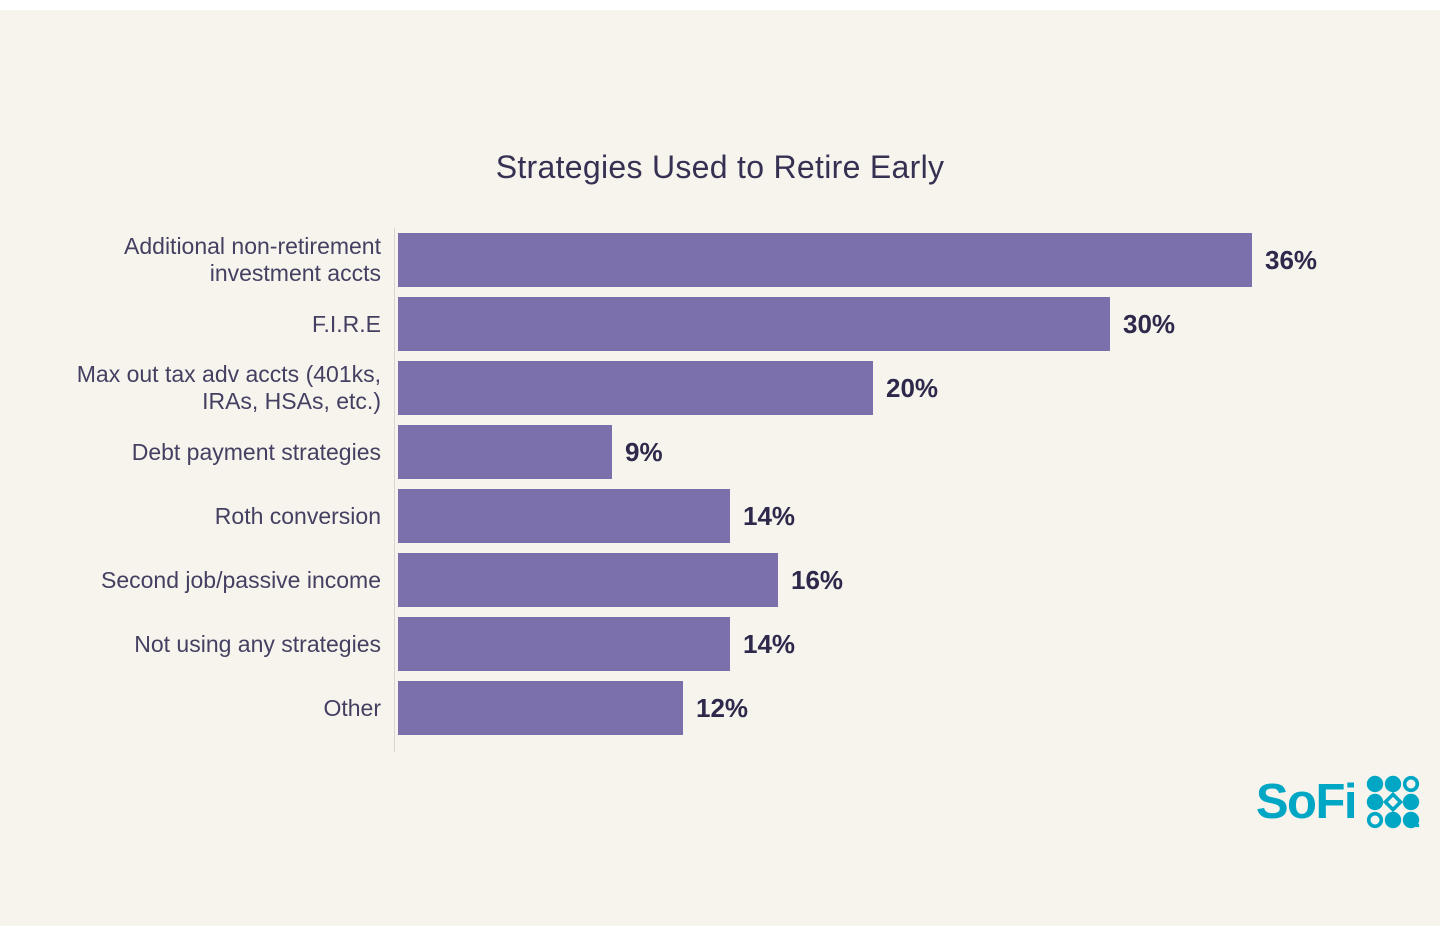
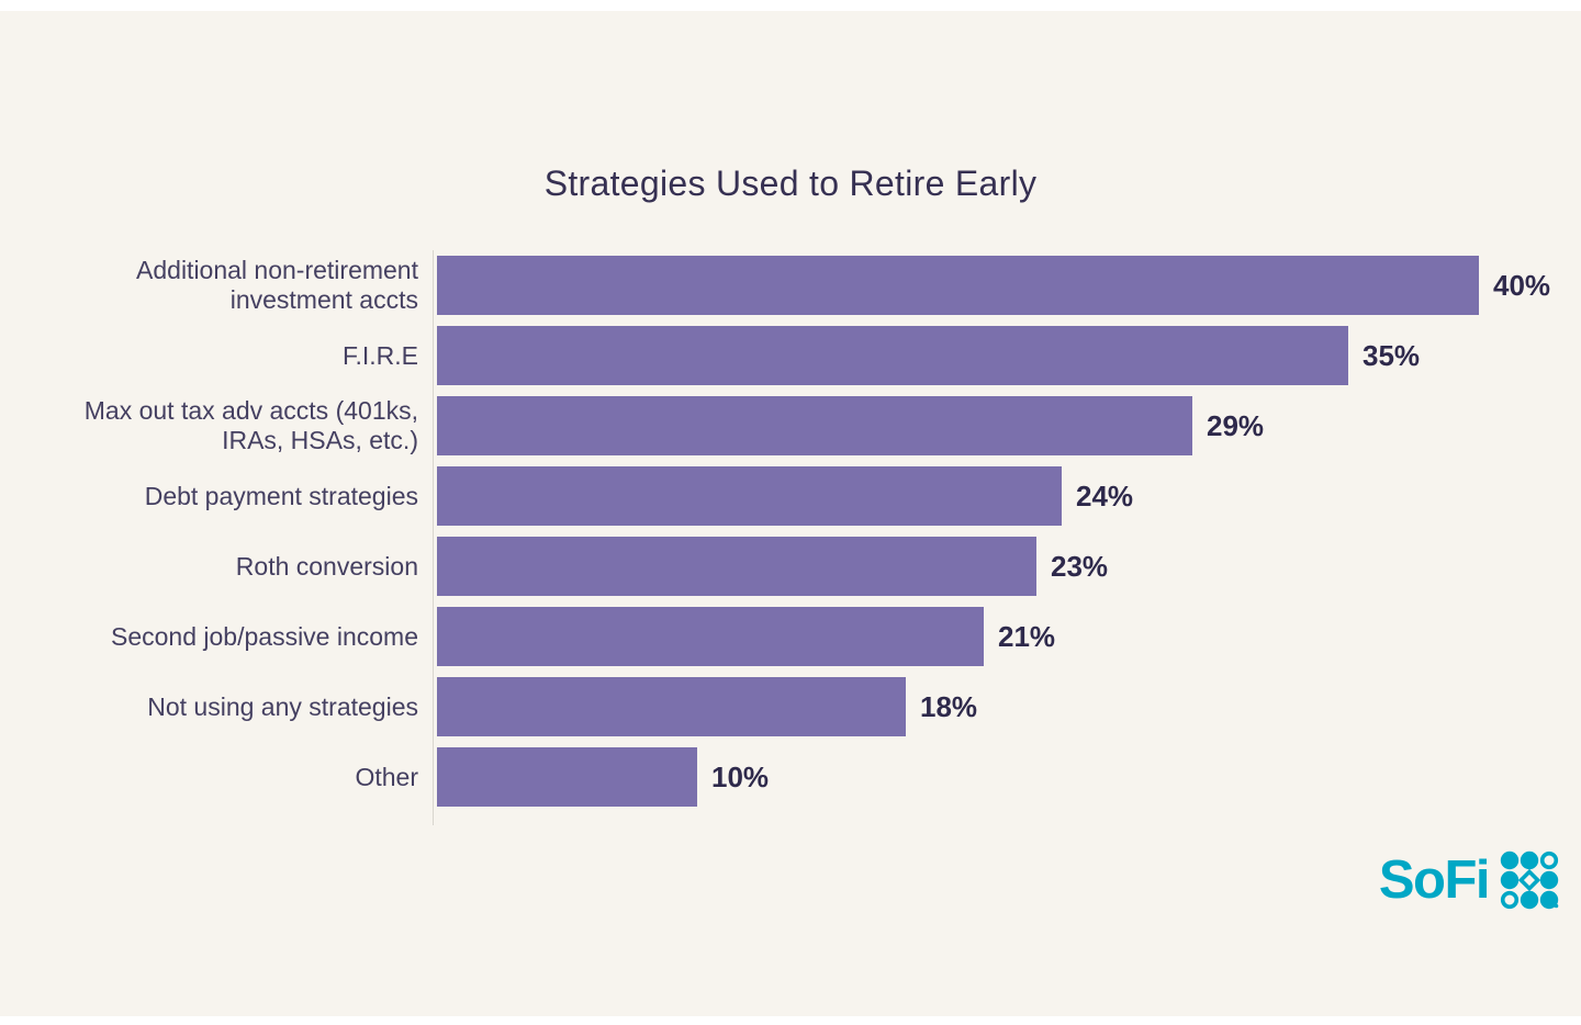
Additional non-retirement investment accts: 36% -> 40%
F.I.R.E: 30% -> 35%
Max out tax adv accts (401ks, IRAs, HSAs, etc.): 20% -> 29%
Debt payment strategies: 9% -> 24%
Roth conversion: 14% -> 23%
Second job/passive income: 16% -> 21%
Not using any strategies: 14% -> 18%
Other: 12% -> 10%
